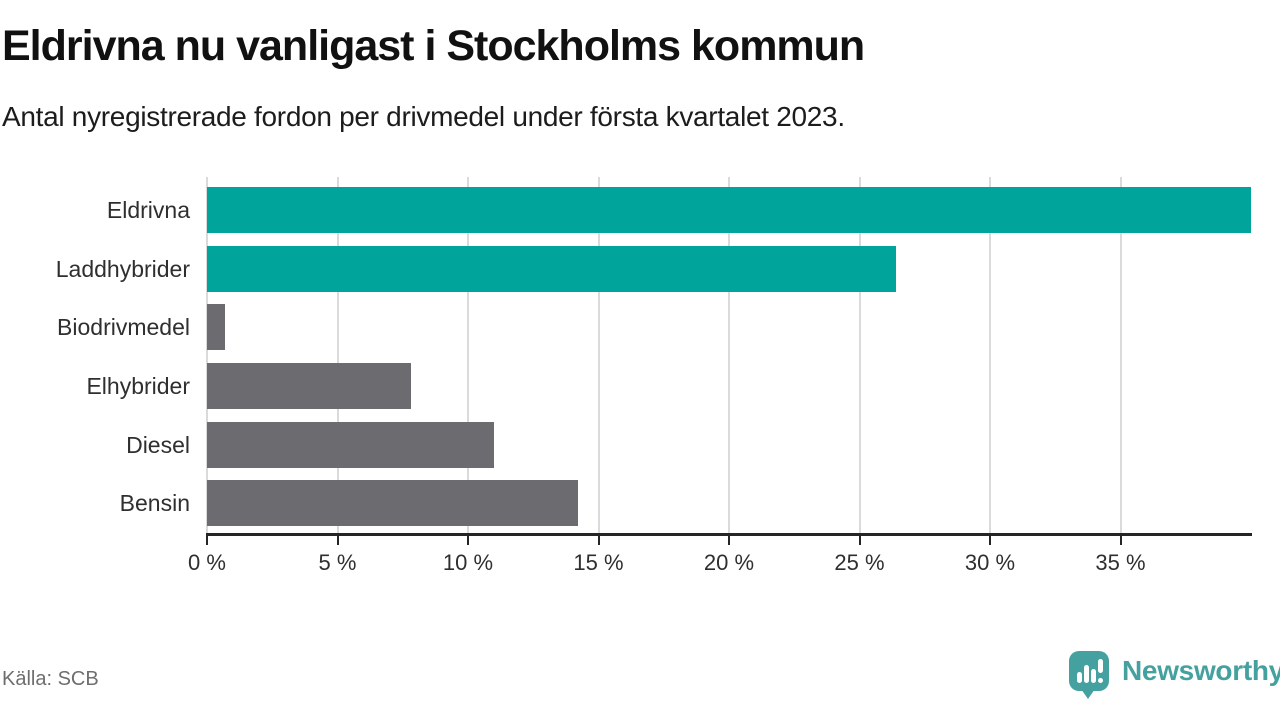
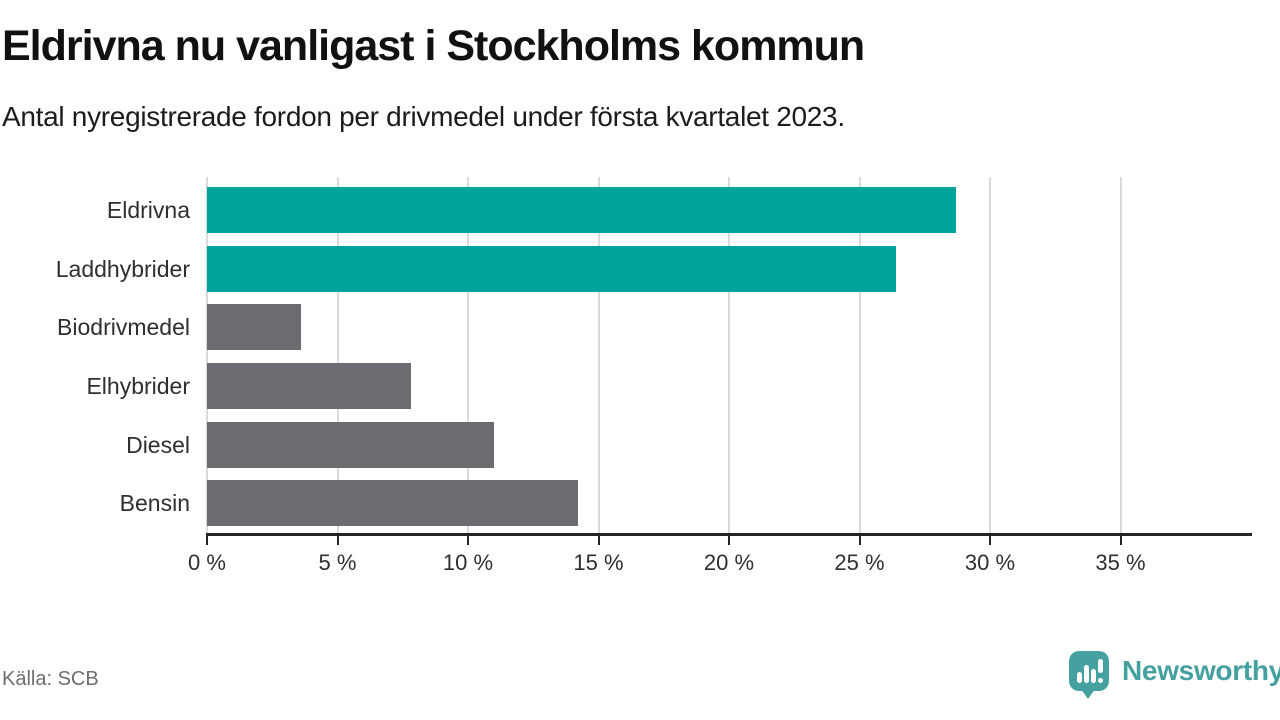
Eldrivna: 40.0% -> 28.7%
Biodrivmedel: 0.7% -> 3.6%
